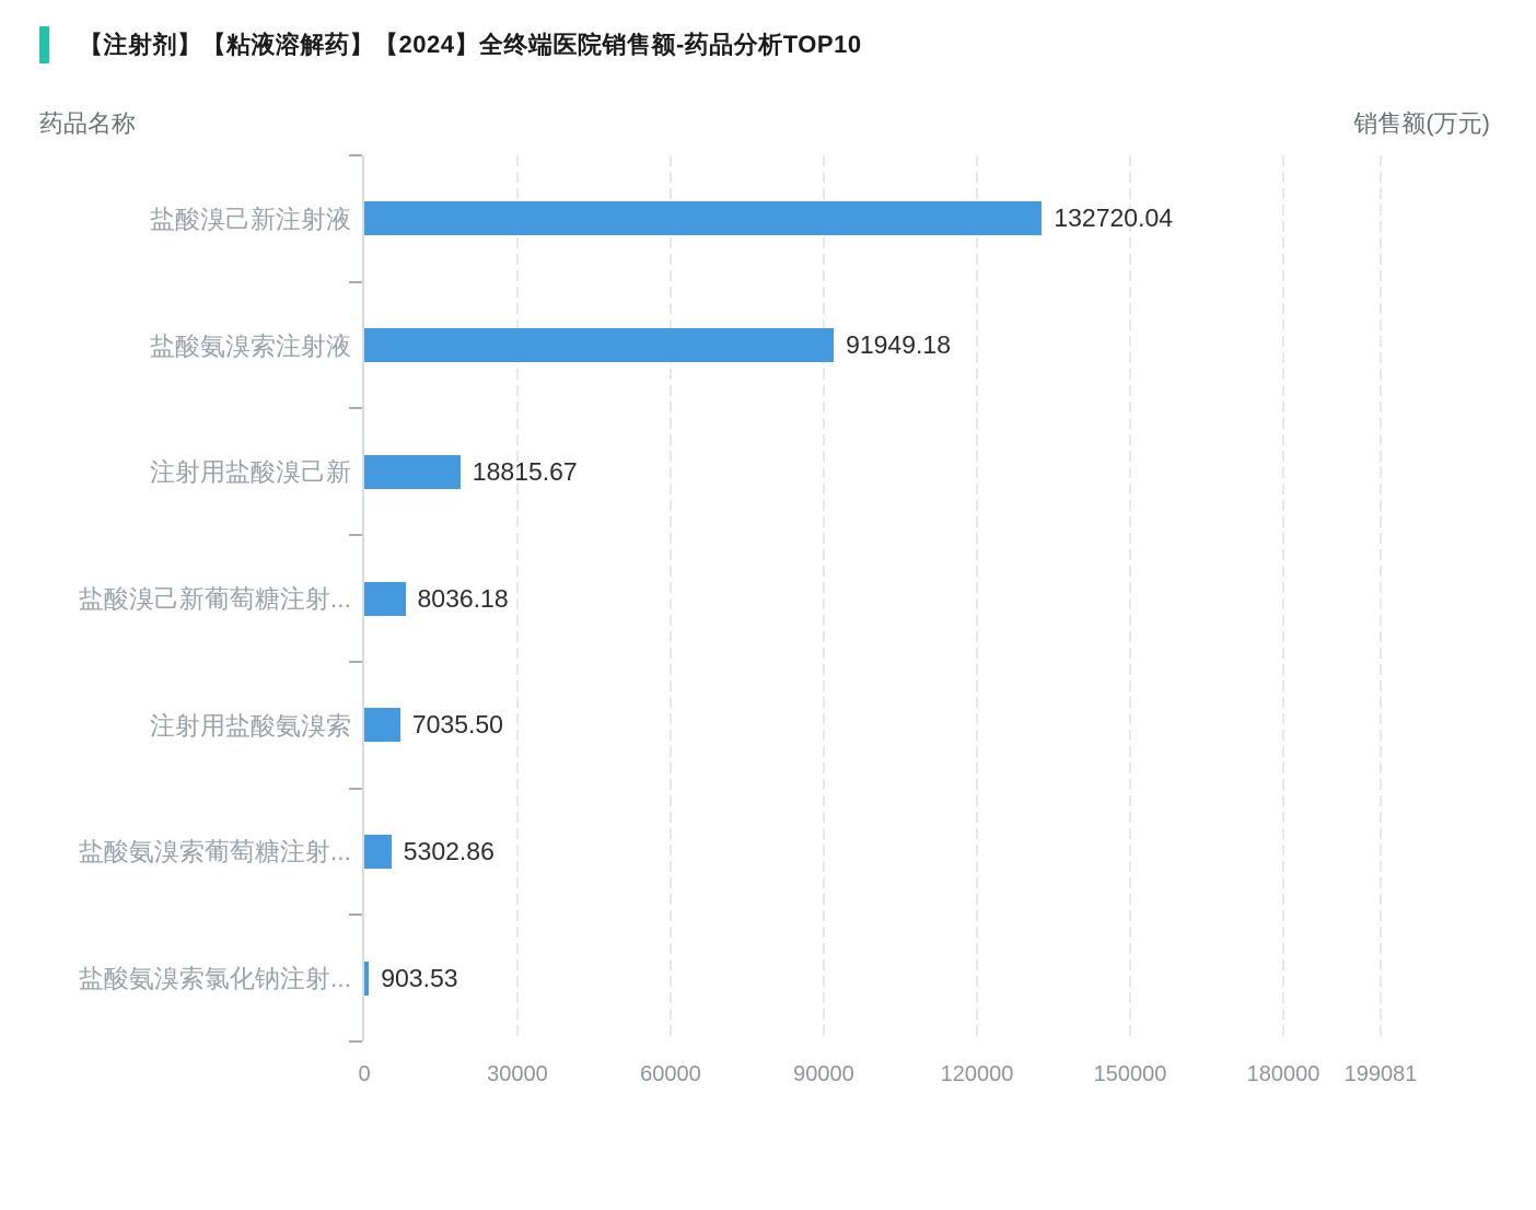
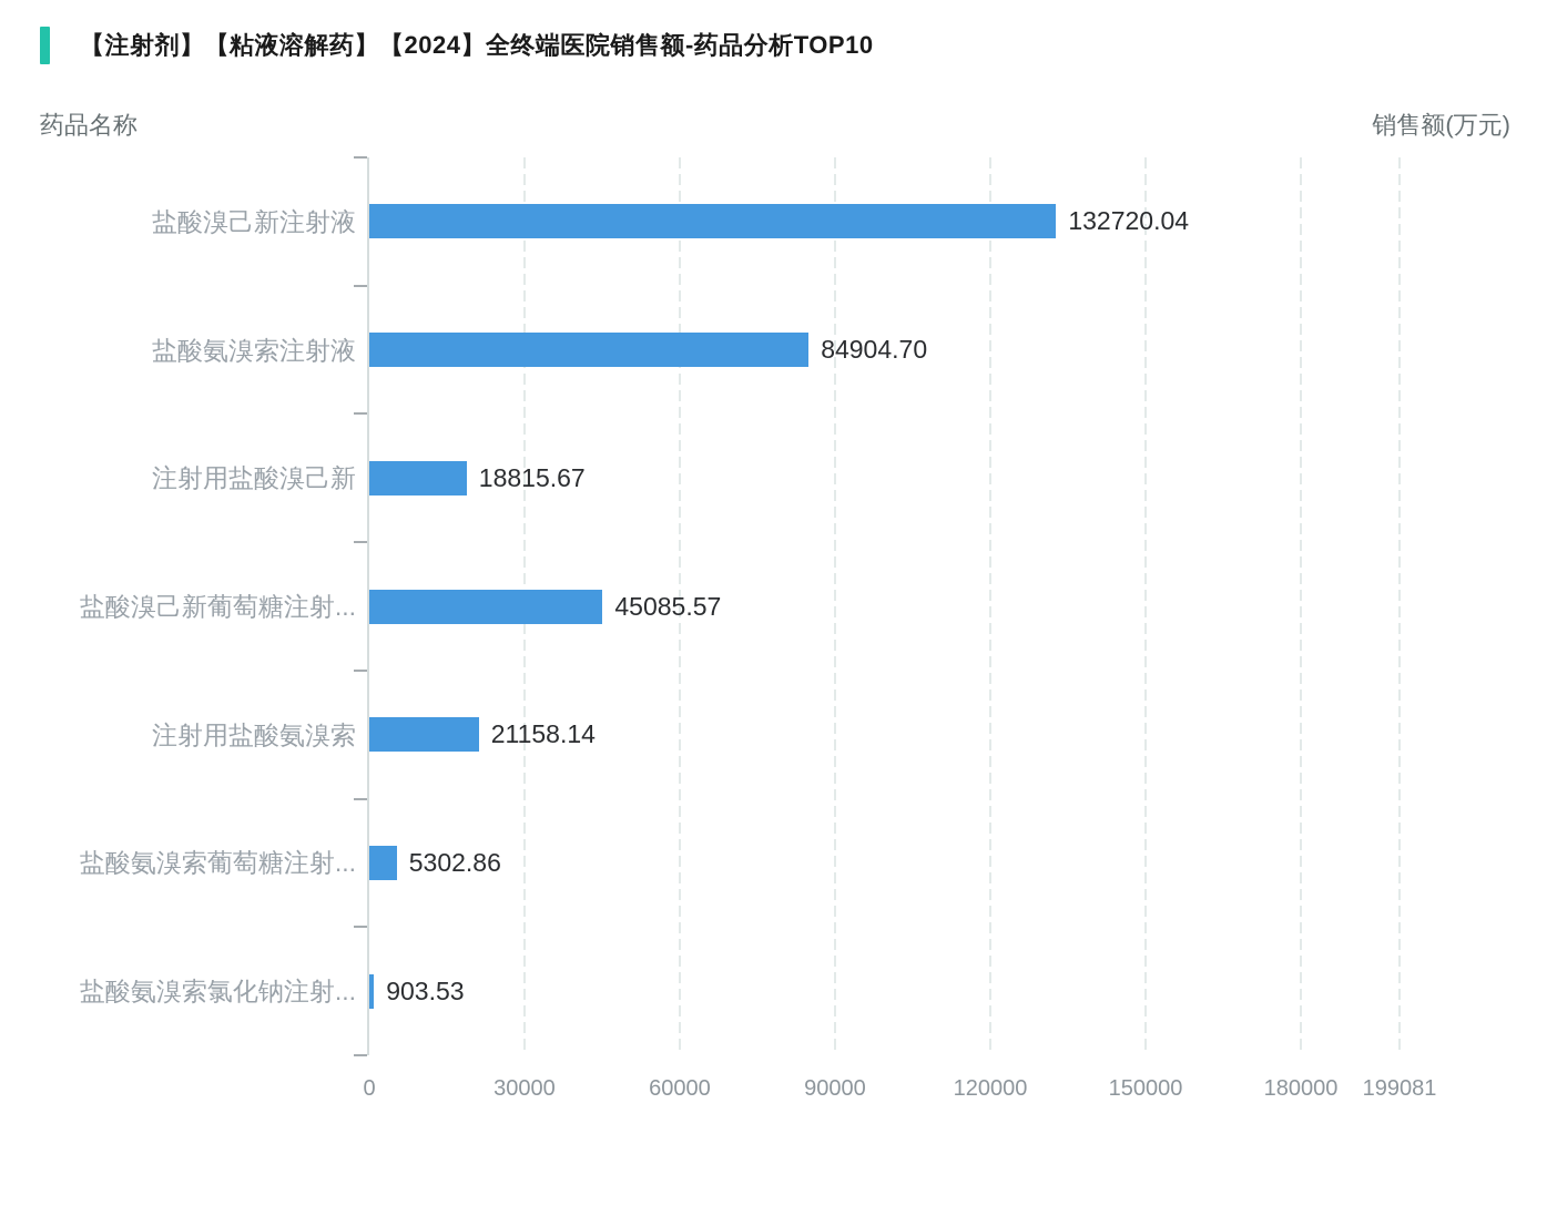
盐酸氨溴索注射液: 91949.18 -> 84904.70
盐酸溴己新葡萄糖注射...: 8036.18 -> 45085.57
注射用盐酸氨溴索: 7035.50 -> 21158.14
